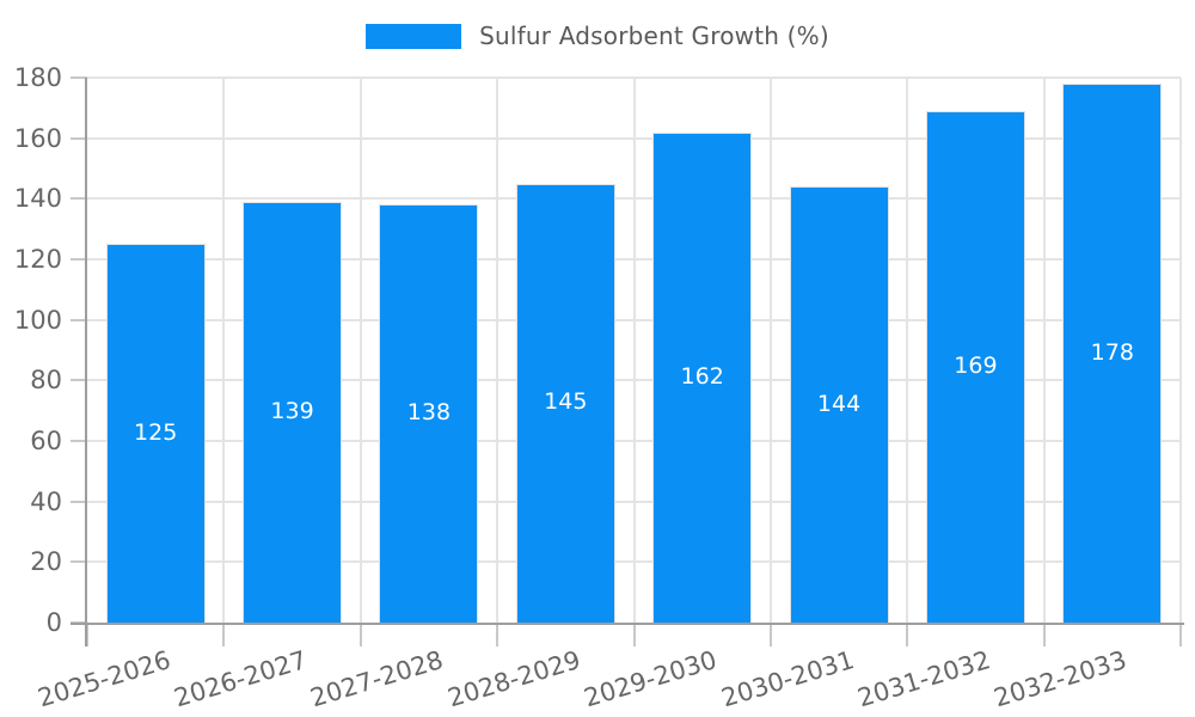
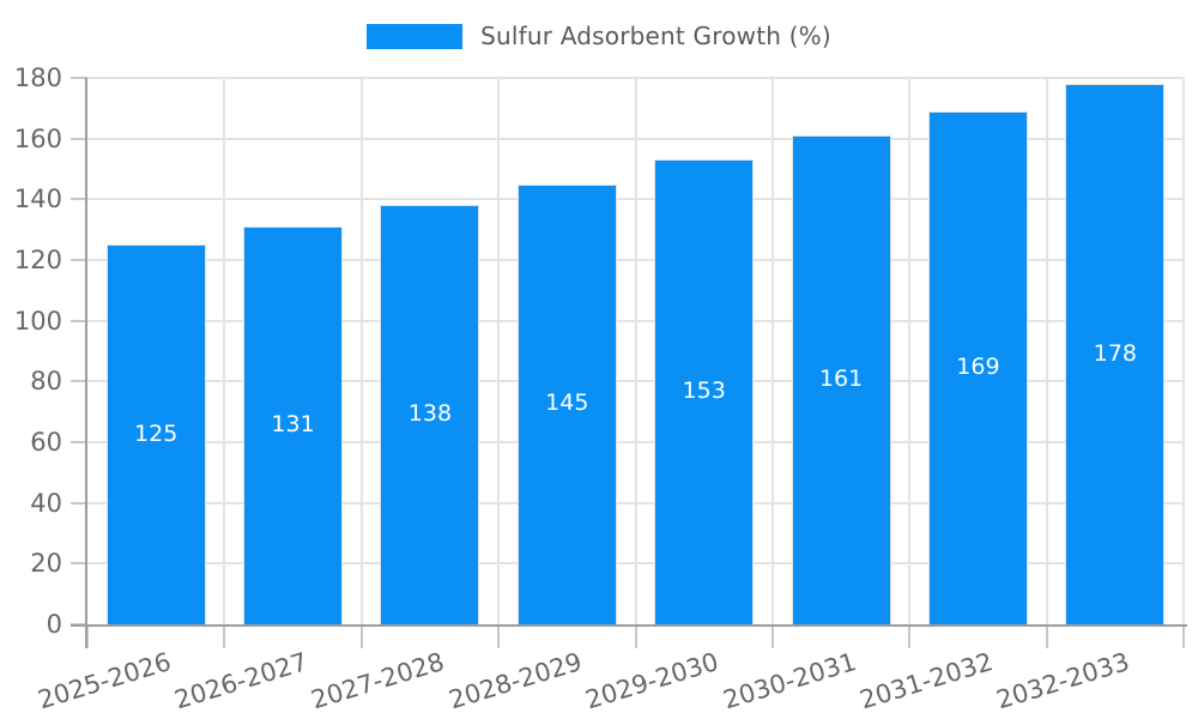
2026-2027: 139 -> 131
2029-2030: 162 -> 153
2030-2031: 144 -> 161
